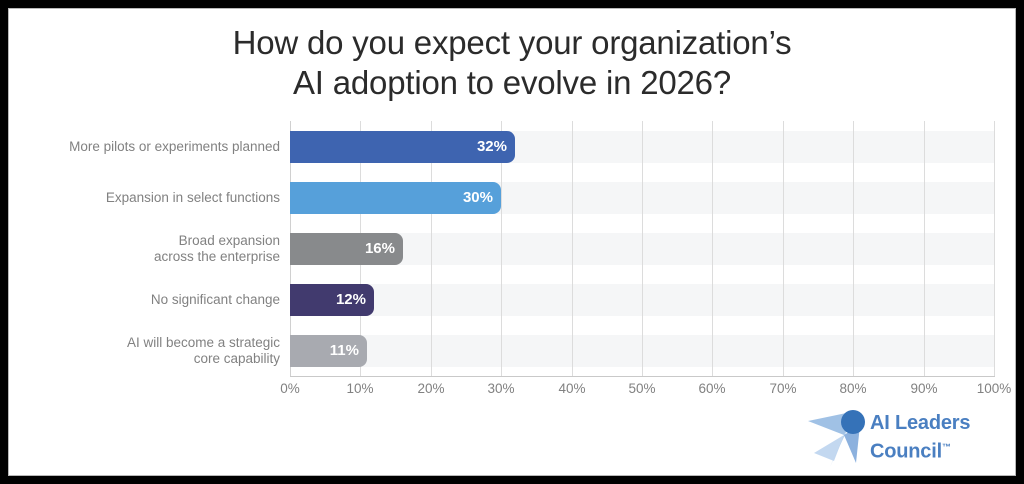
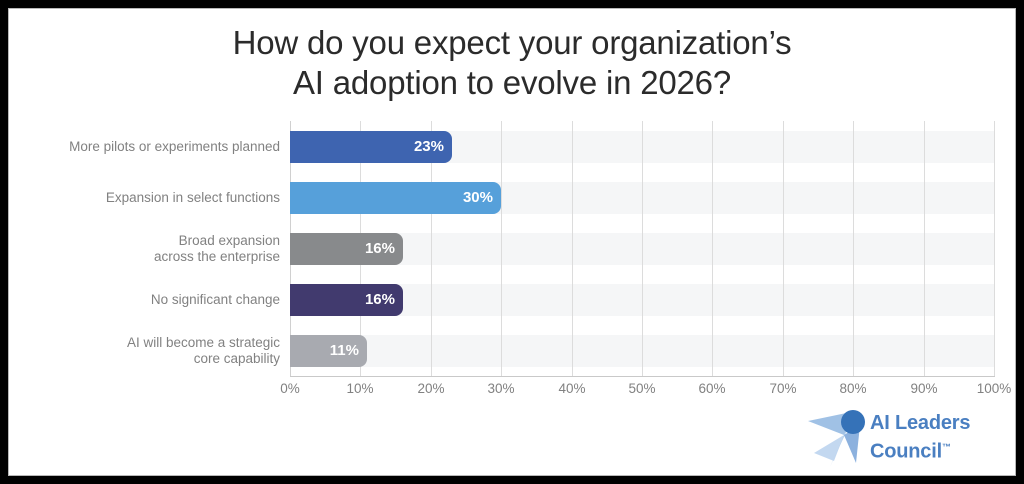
More pilots or experiments planned: 32% -> 23%
No significant change: 12% -> 16%
